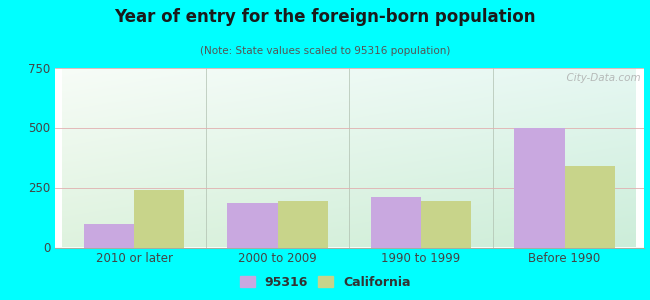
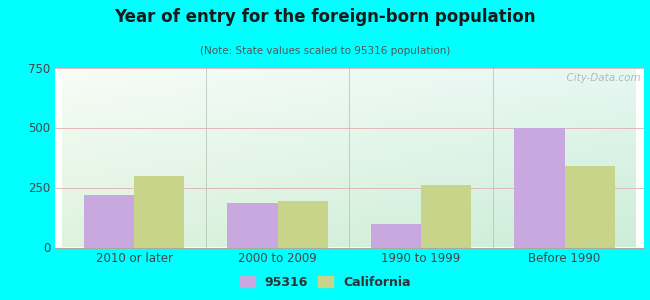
95316/2010 or later: 100 -> 220
California/2010 or later: 240 -> 300
95316/1990 to 1999: 210 -> 100
California/1990 to 1999: 195 -> 260
